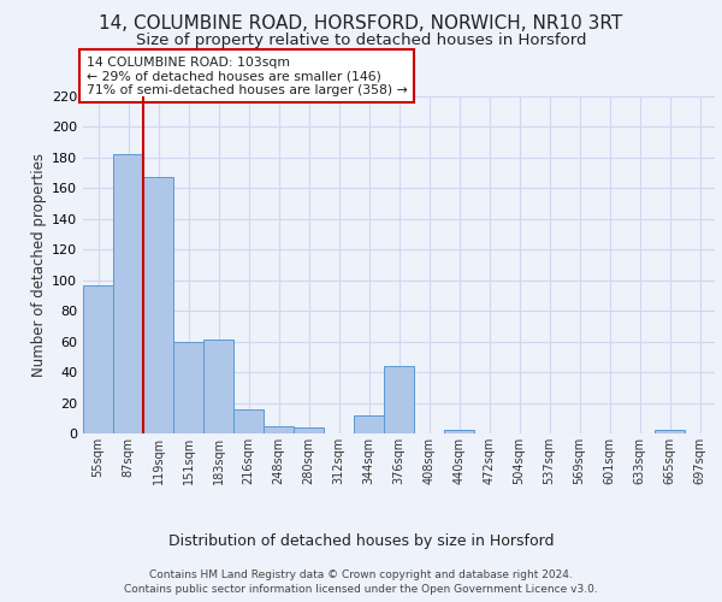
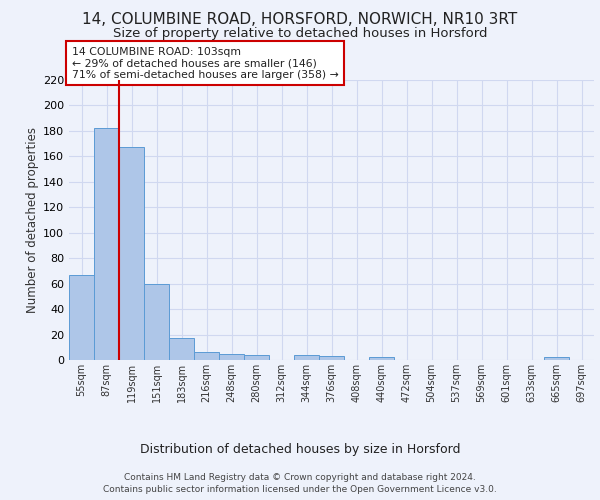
55sqm: 97 -> 67
183sqm: 61 -> 17
216sqm: 16 -> 6
344sqm: 12 -> 4
376sqm: 44 -> 3
